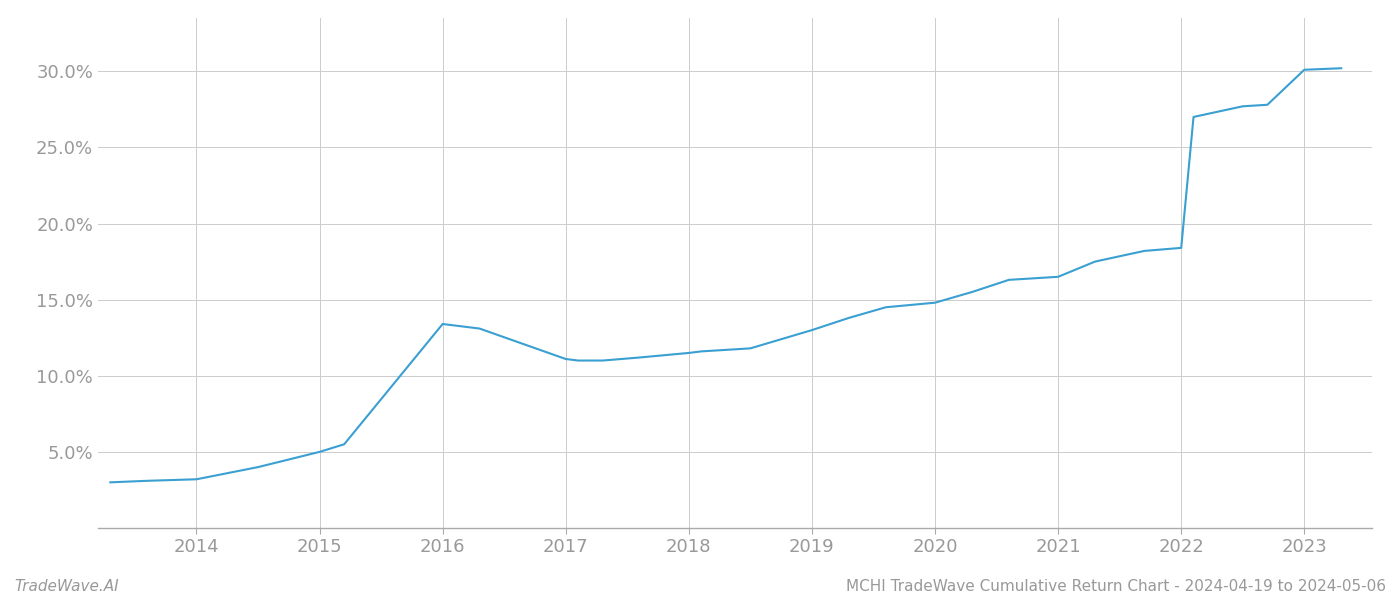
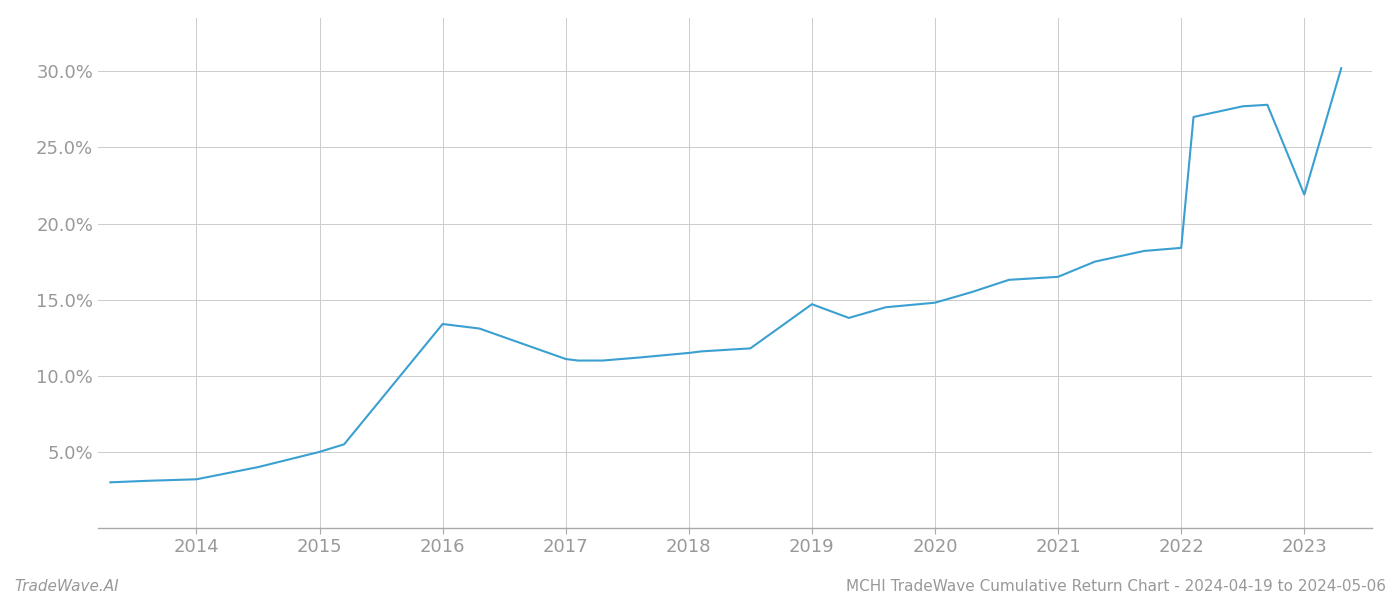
2019: 13.0% -> 14.7%
2023: 30.1% -> 21.9%
